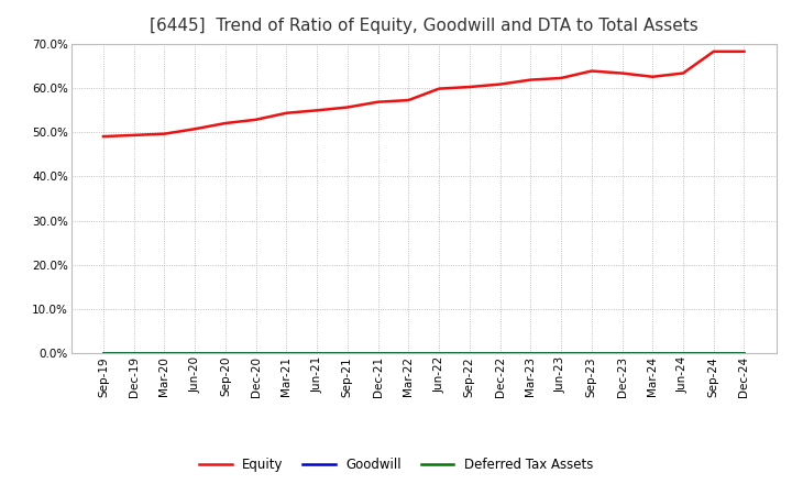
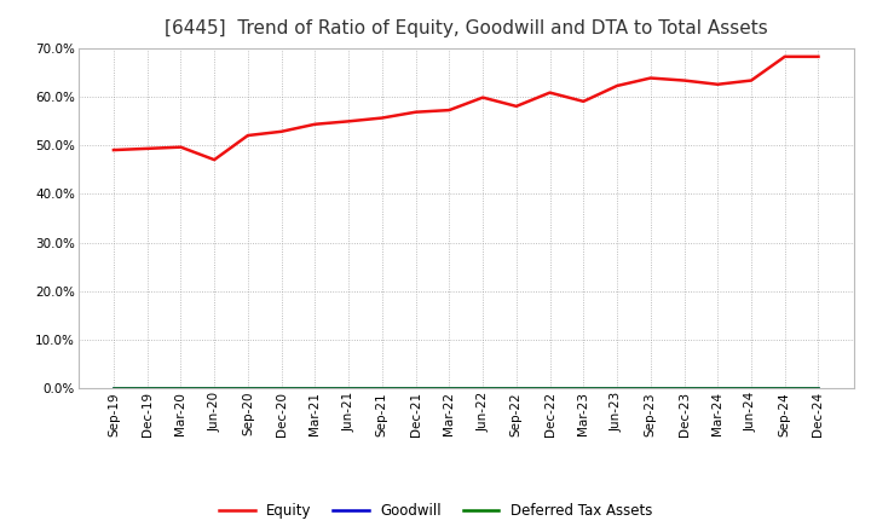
Equity/Jun-20: 50.7% -> 47.0%
Equity/Sep-22: 60.2% -> 58.0%
Equity/Mar-23: 61.8% -> 59.0%
